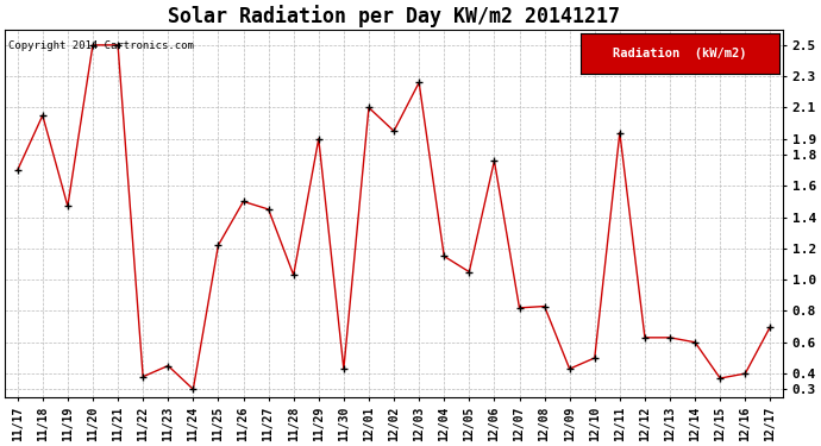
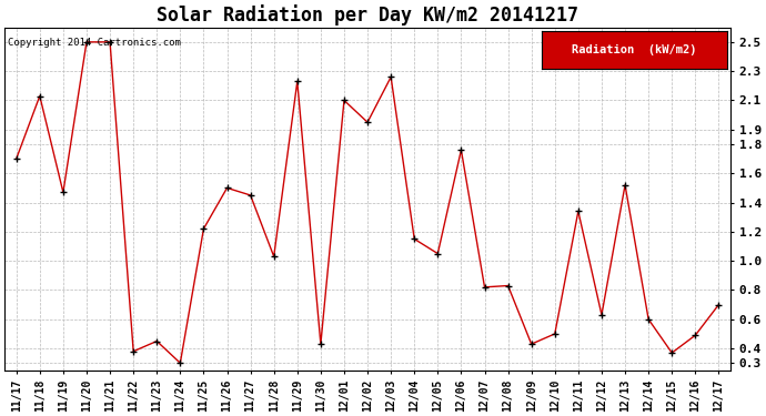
11/18: 2.05 -> 2.13
11/29: 1.90 -> 2.23
12/11: 1.94 -> 1.34
12/13: 0.63 -> 1.52
12/16: 0.40 -> 0.49
